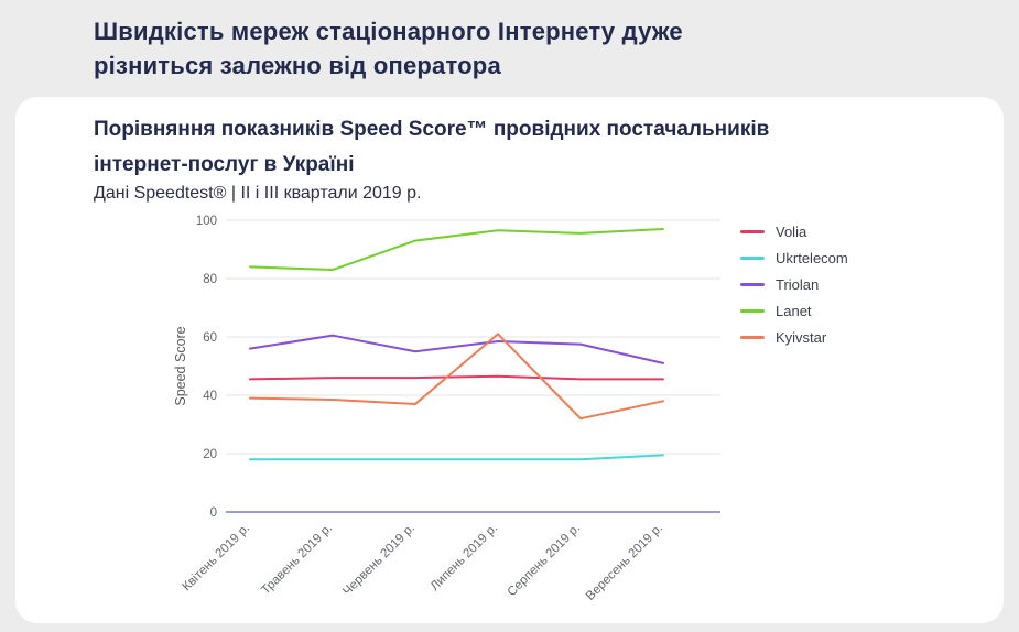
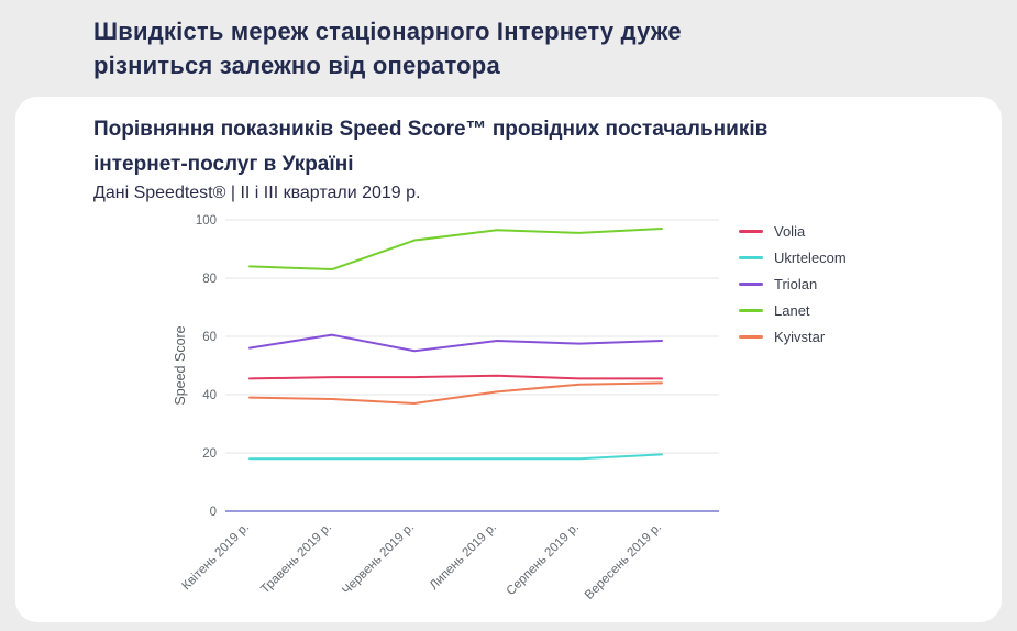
Kyivstar/Липень 2019 р.: 61 -> 41
Kyivstar/Серпень 2019 р.: 32 -> 44
Triolan/Вересень 2019 р.: 51 -> 58
Kyivstar/Вересень 2019 р.: 38 -> 44
